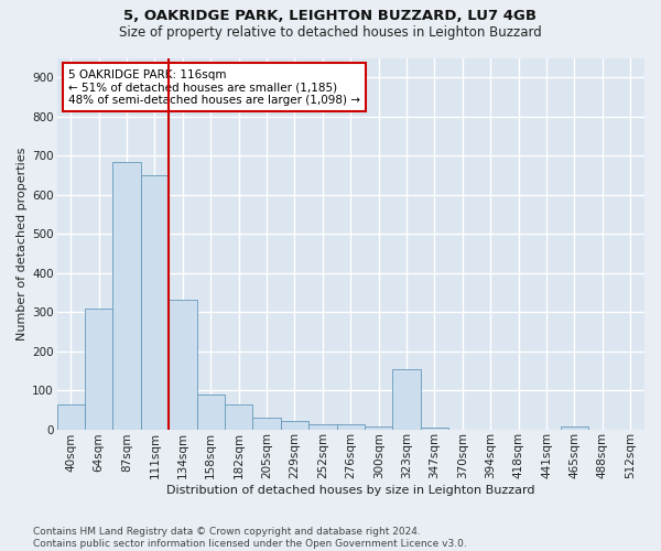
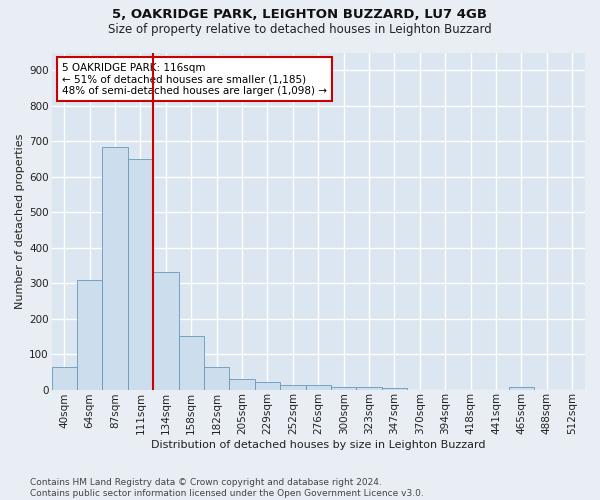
158sqm: 90 -> 150
323sqm: 155 -> 8
